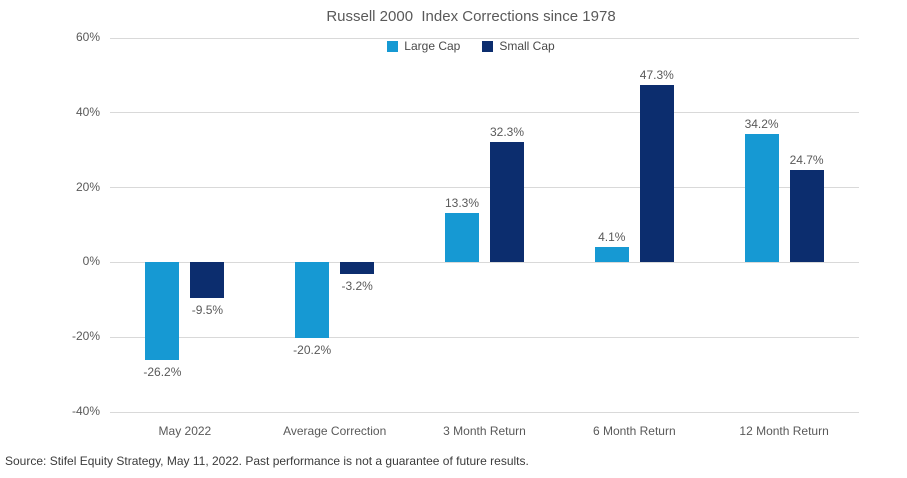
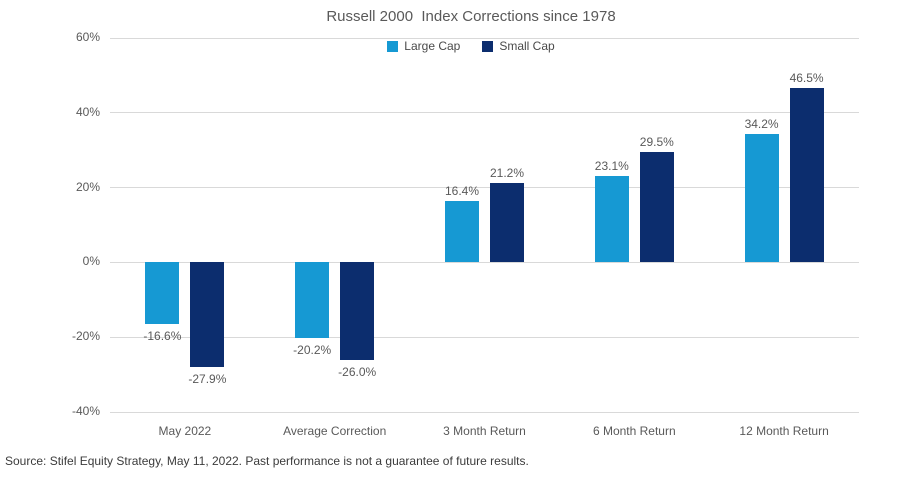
Large Cap/May 2022: -26.2% -> -16.6%
Small Cap/May 2022: -9.5% -> -27.9%
Small Cap/Average Correction: -3.2% -> -26.0%
Large Cap/3 Month Return: 13.3% -> 16.4%
Small Cap/3 Month Return: 32.3% -> 21.2%
Large Cap/6 Month Return: 4.1% -> 23.1%
Small Cap/6 Month Return: 47.3% -> 29.5%
Small Cap/12 Month Return: 24.7% -> 46.5%
